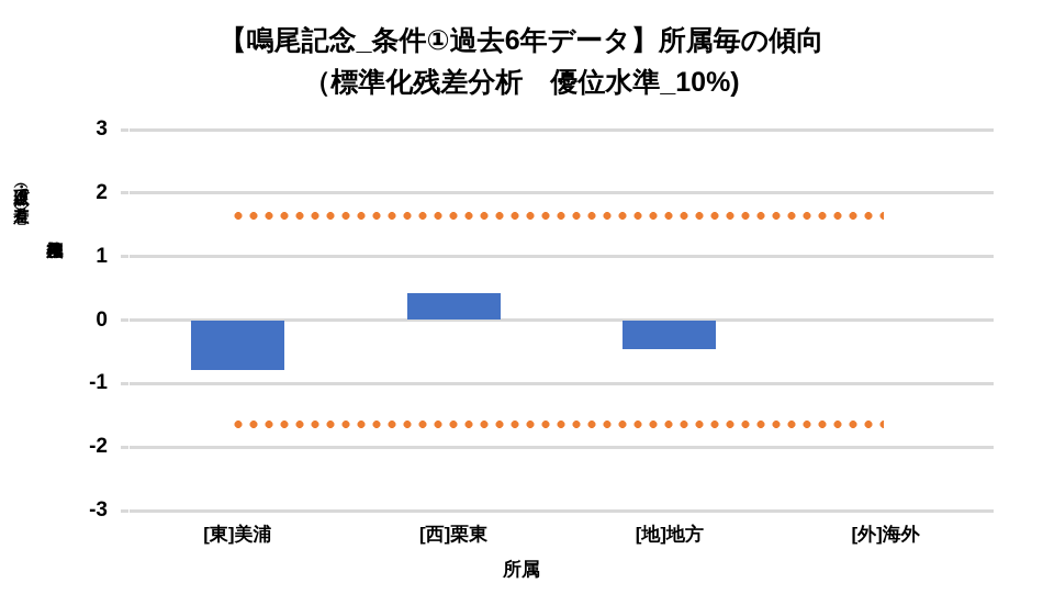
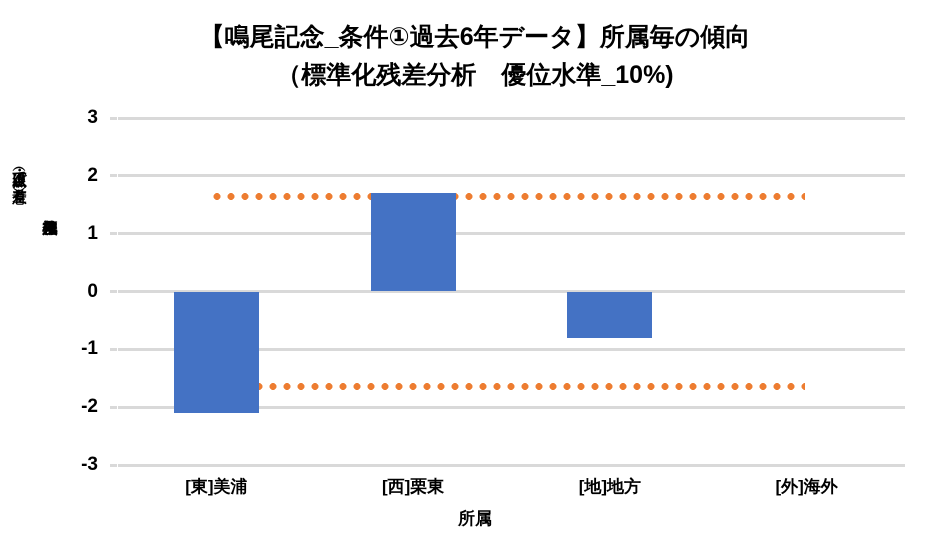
[東]美浦: -0.8 -> -2.1
[西]栗東: 0.4 -> 1.7
[地]地方: -0.5 -> -0.8
